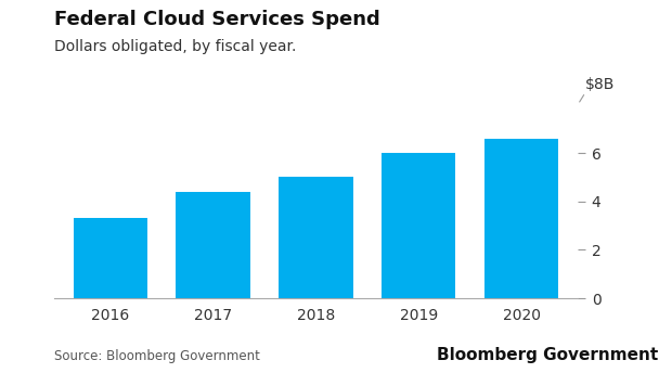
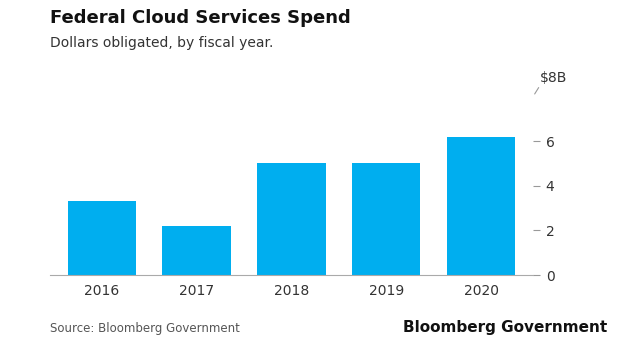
2017: 4.4 -> 2.2
2019: 6.0 -> 5.0
2020: 6.6 -> 6.2
